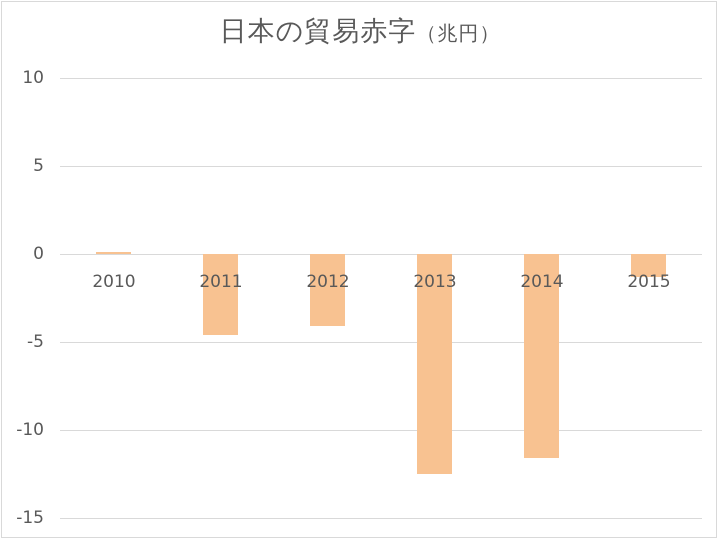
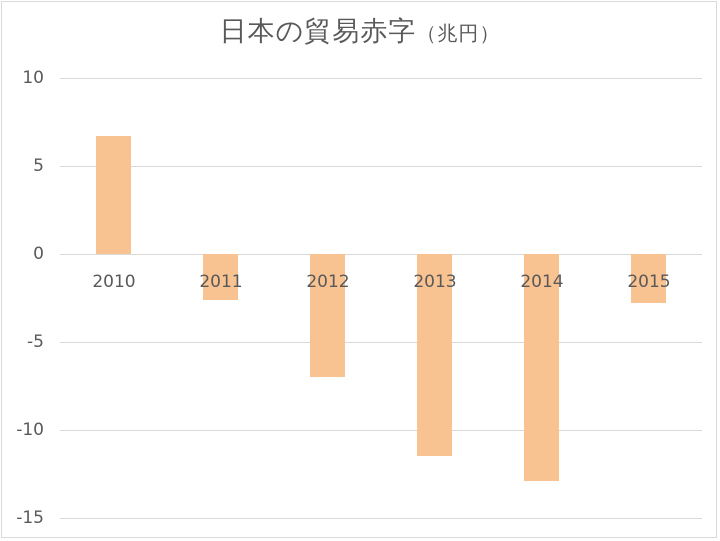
2010: 0.1 -> 6.7
2011: -4.6 -> -2.6
2012: -4.1 -> -7.0
2013: -12.5 -> -11.5
2014: -11.6 -> -12.9
2015: -1.3 -> -2.8
